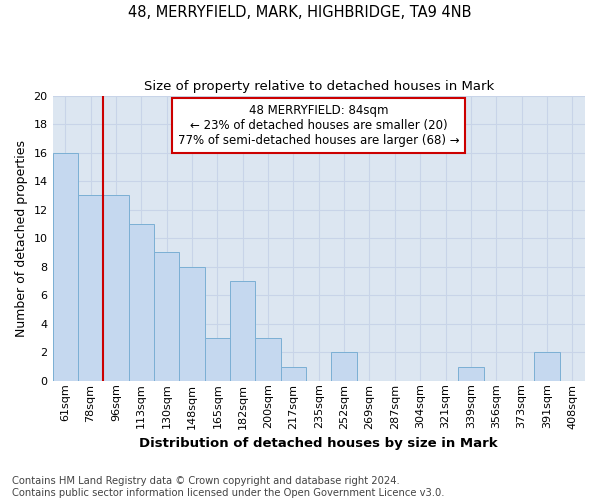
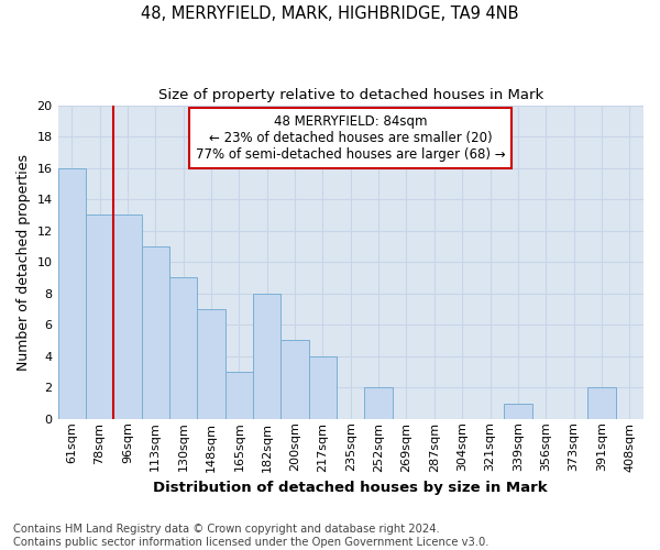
148sqm: 8 -> 7
182sqm: 7 -> 8
200sqm: 3 -> 5
217sqm: 1 -> 4
